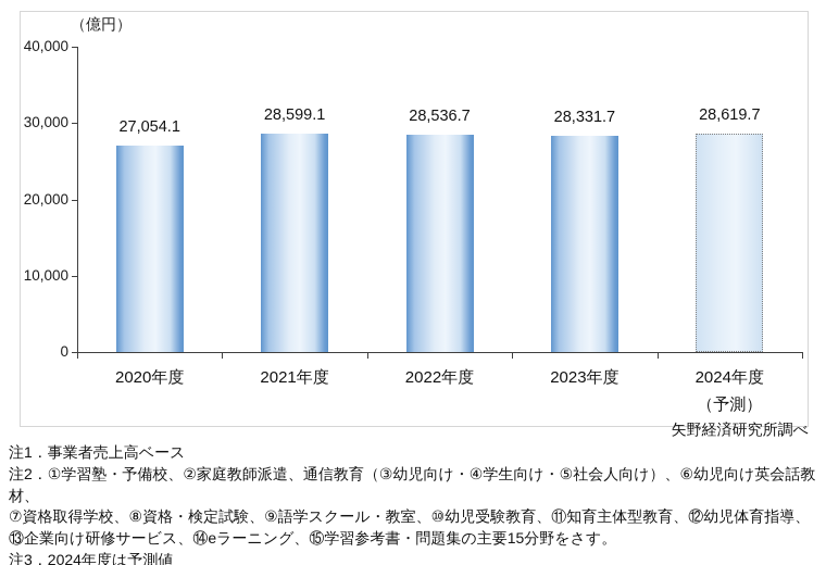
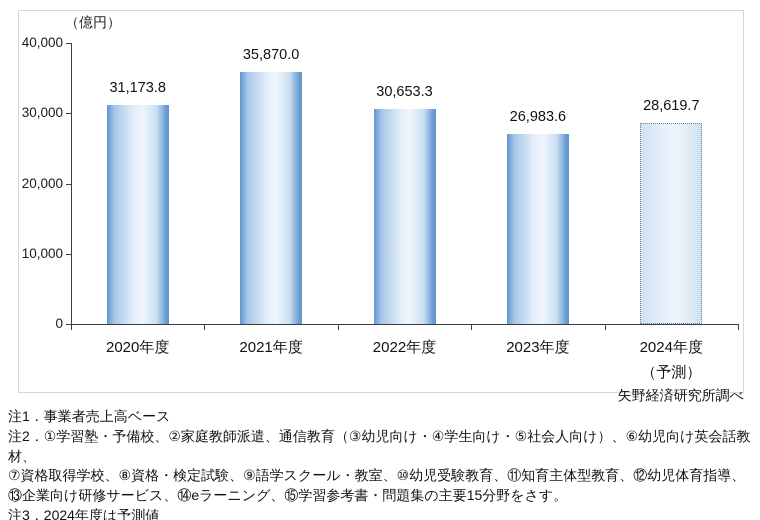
2020年度: 27,054.1 -> 31,173.8
2021年度: 28,599.1 -> 35,870.0
2022年度: 28,536.7 -> 30,653.3
2023年度: 28,331.7 -> 26,983.6
